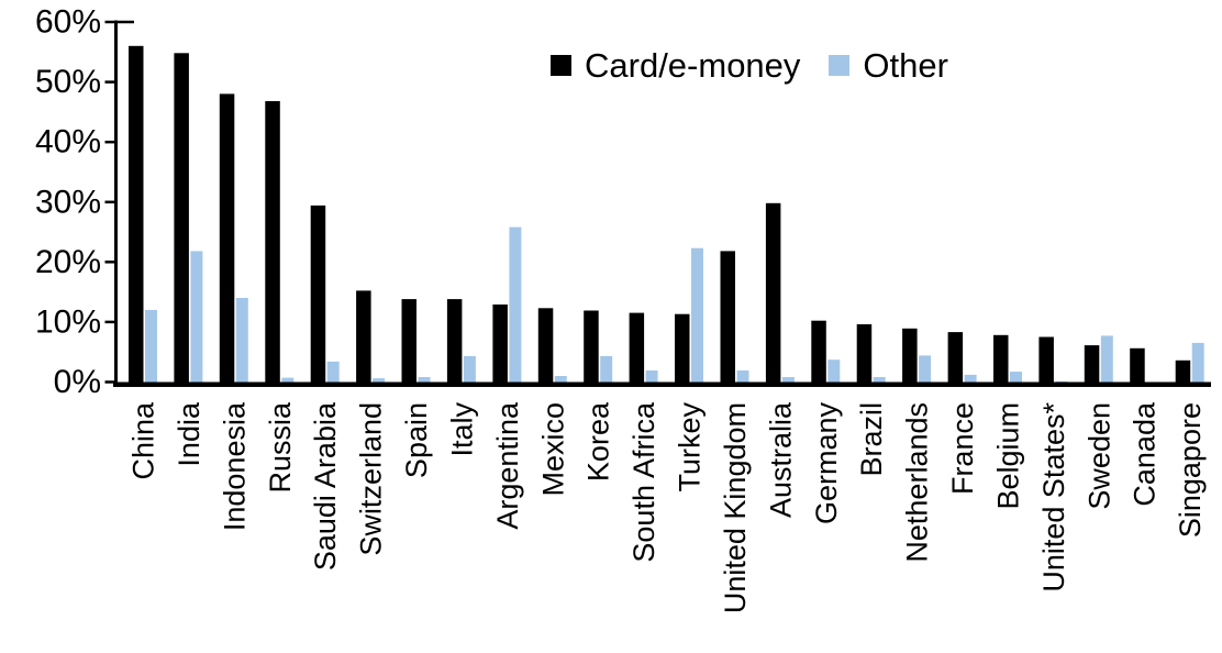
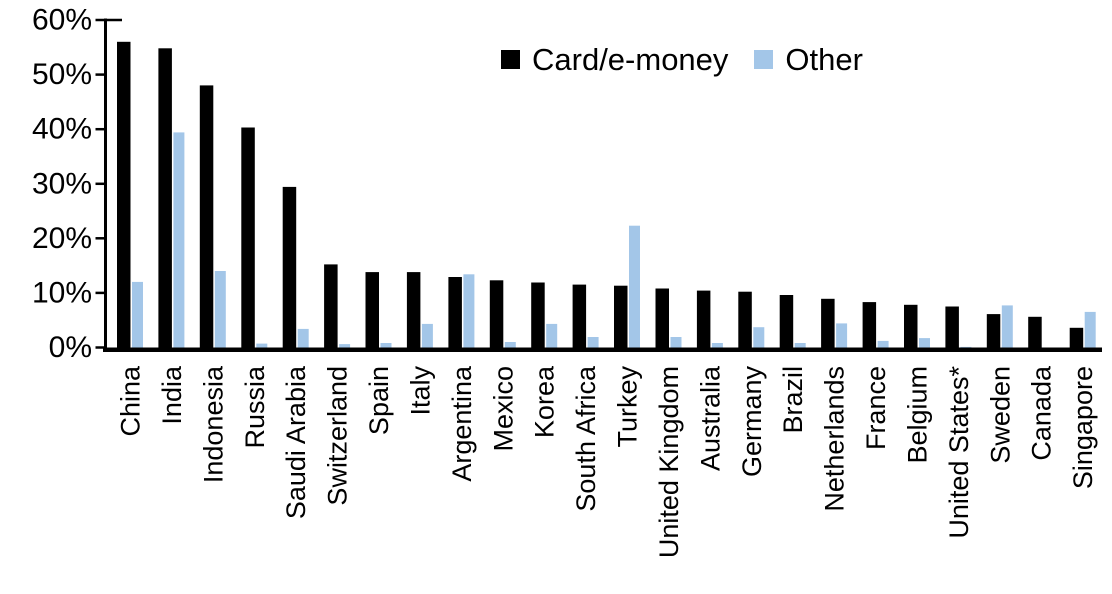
Other/India: 22% -> 40%
Card/e-money/Russia: 47% -> 40%
Other/Argentina: 26% -> 14%
Card/e-money/United Kingdom: 22% -> 11%
Card/e-money/Australia: 30% -> 11%
